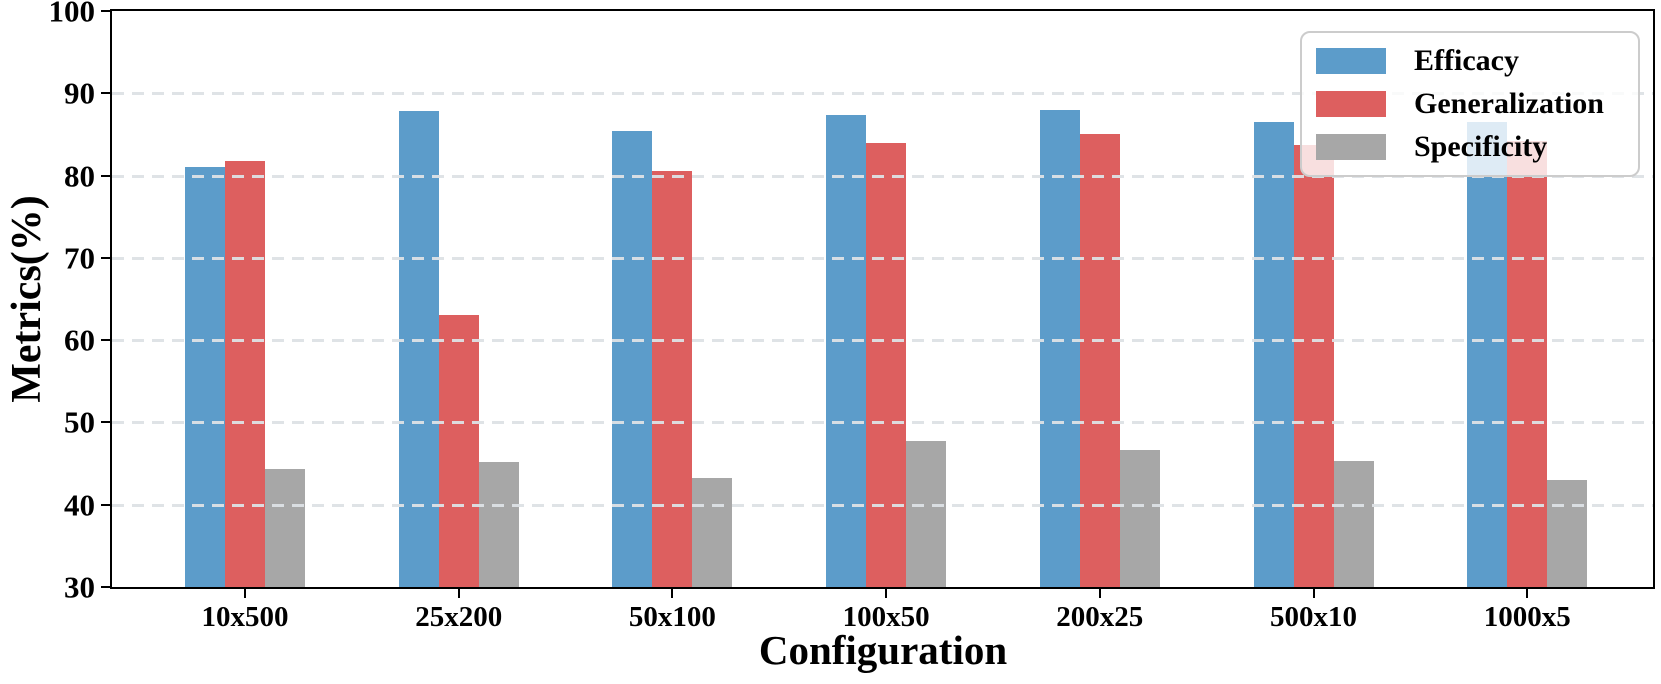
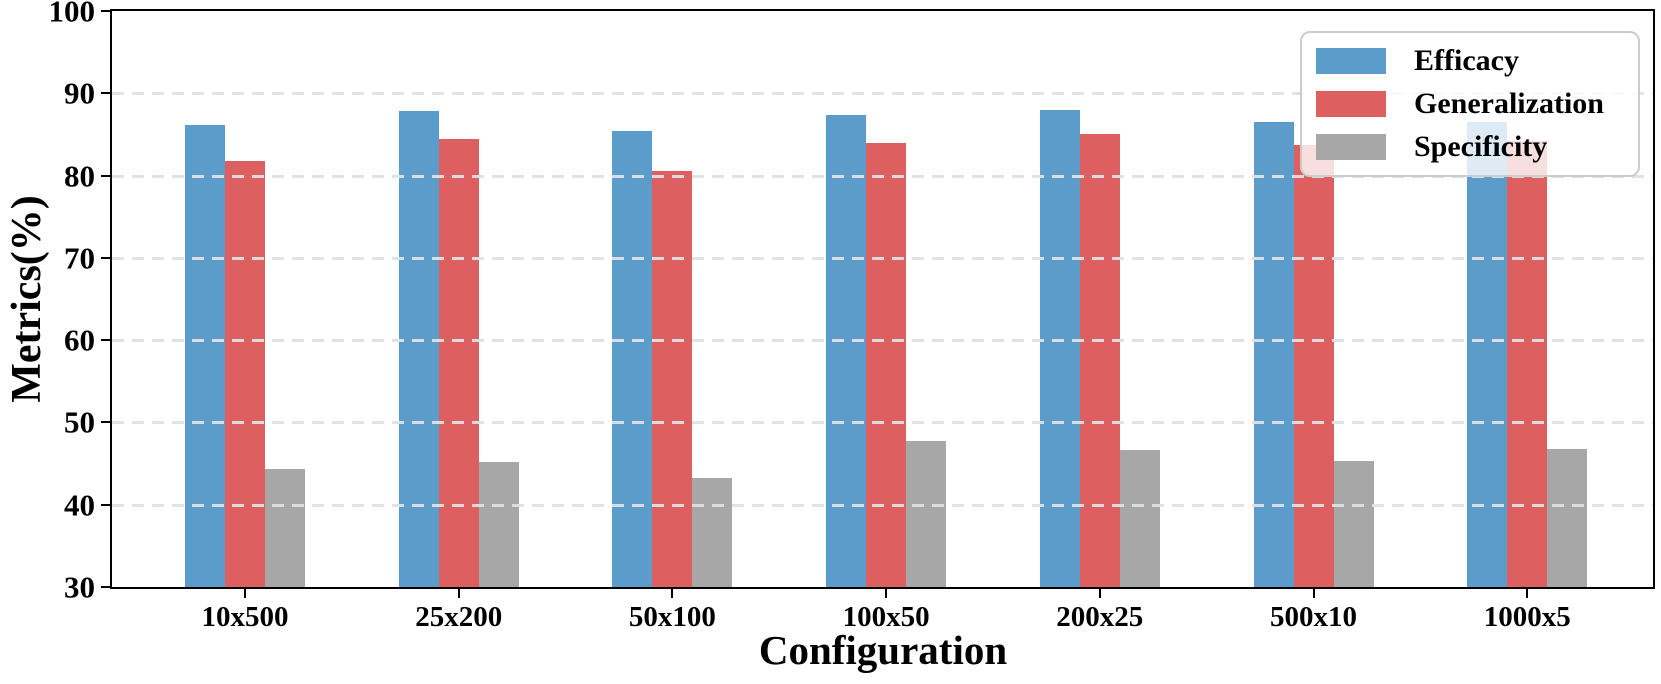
Efficacy/10x500: 81 -> 86
Generalization/25x200: 63 -> 84
Specificity/1000x5: 43 -> 47
